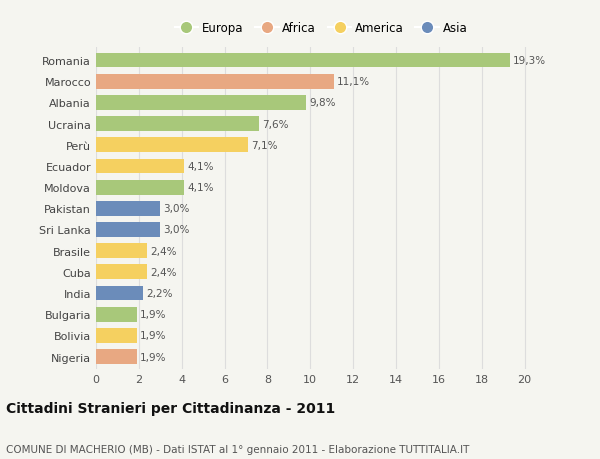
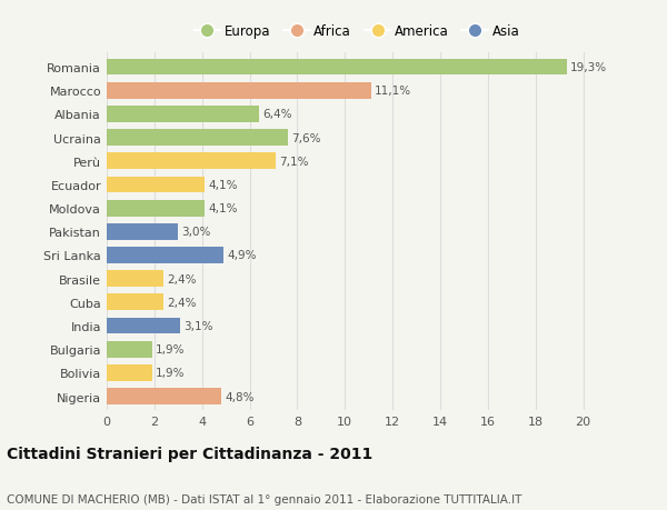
Albania: 9,8% -> 6,4%
Sri Lanka: 3,0% -> 4,9%
India: 2,2% -> 3,1%
Nigeria: 1,9% -> 4,8%
